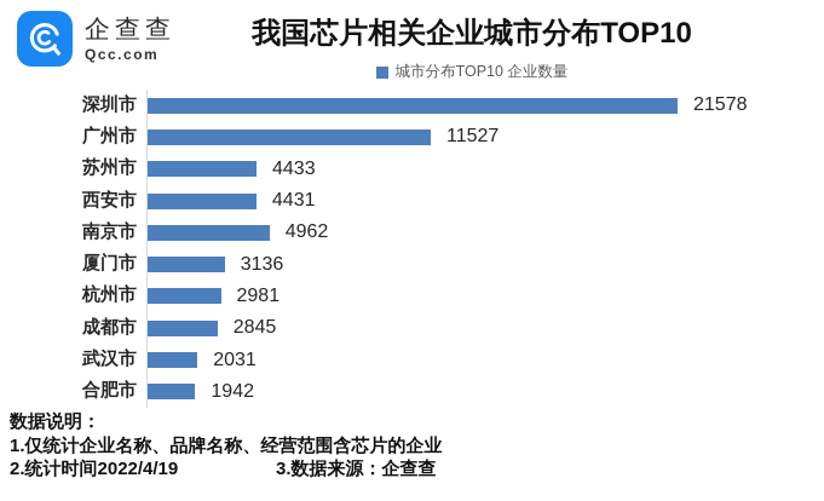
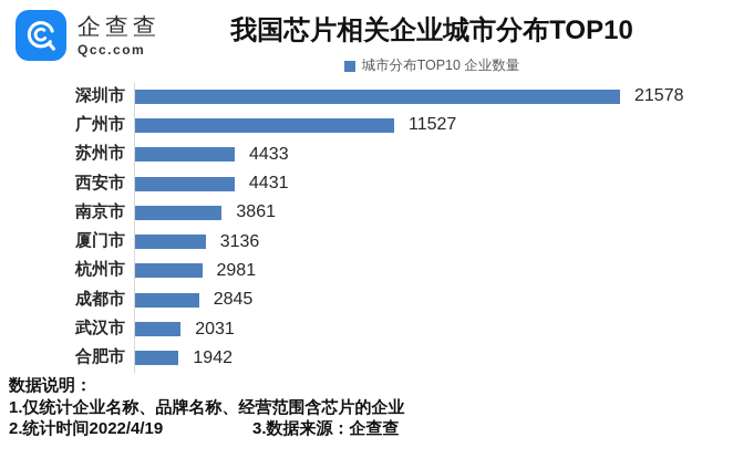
南京市: 4962 -> 3861
